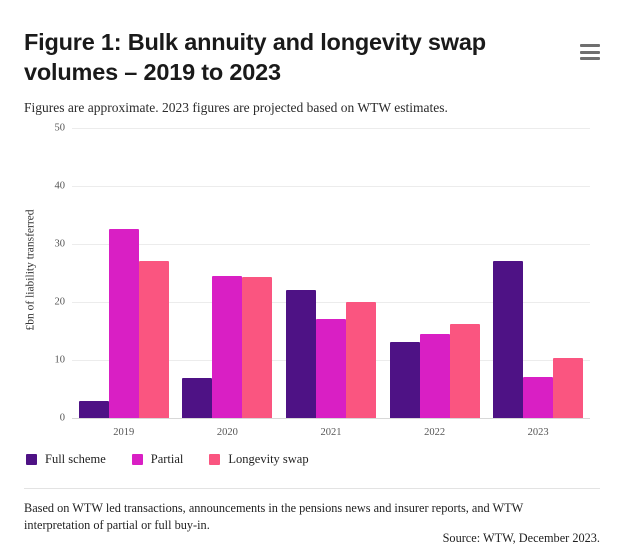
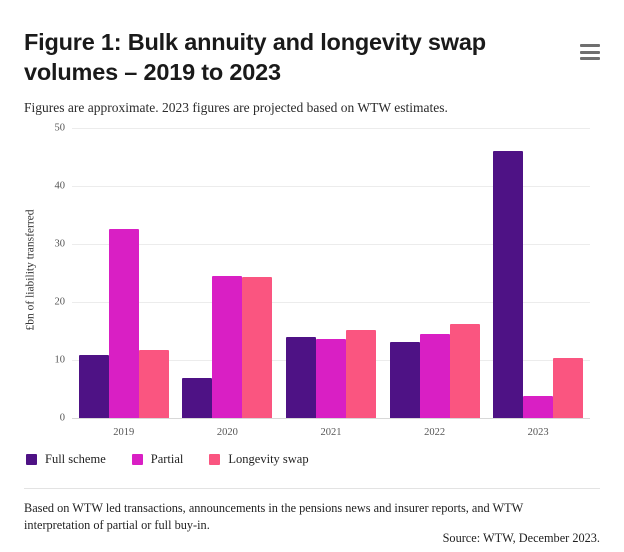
Full scheme/2019: 3 -> 11
Longevity swap/2019: 27 -> 12
Full scheme/2021: 22 -> 14
Partial/2021: 17 -> 14
Longevity swap/2021: 20 -> 15
Full scheme/2023: 27 -> 46
Partial/2023: 7 -> 4
